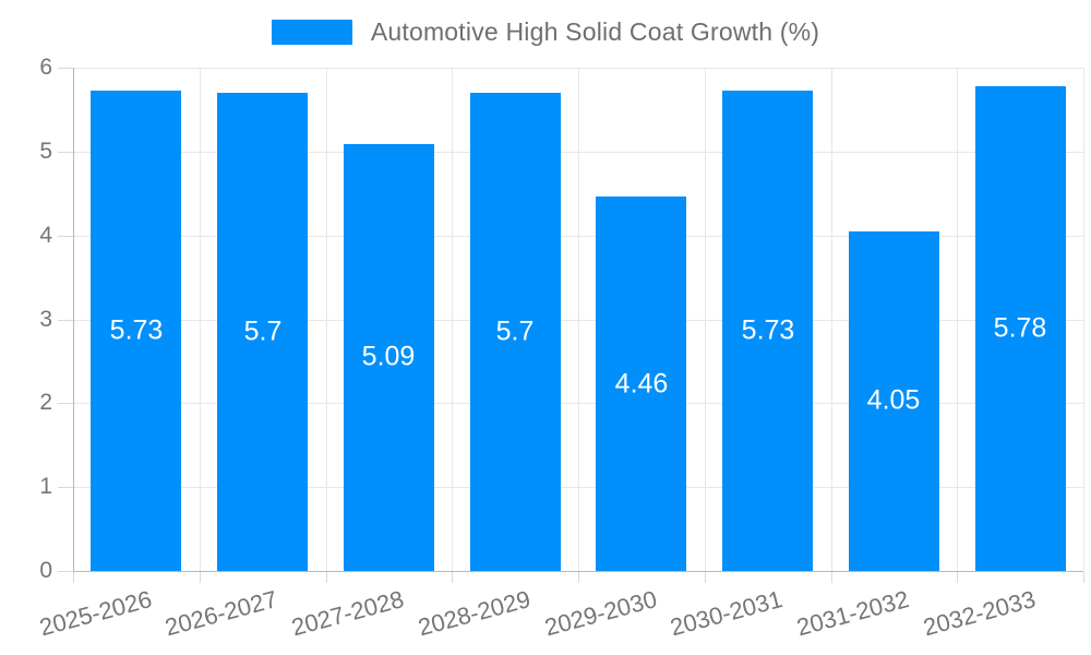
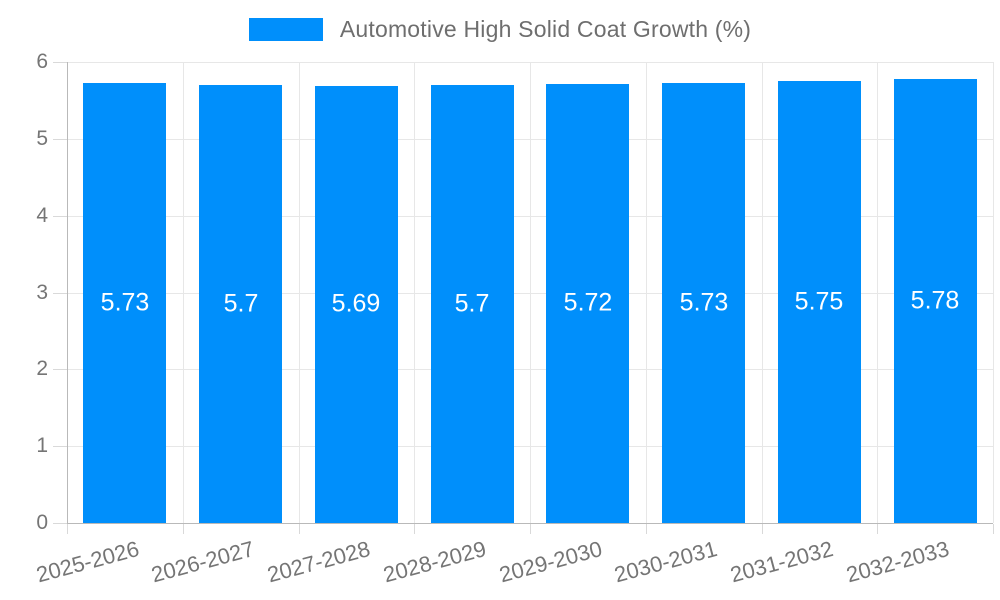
2027-2028: 5.09 -> 5.69
2029-2030: 4.46 -> 5.72
2031-2032: 4.05 -> 5.75
